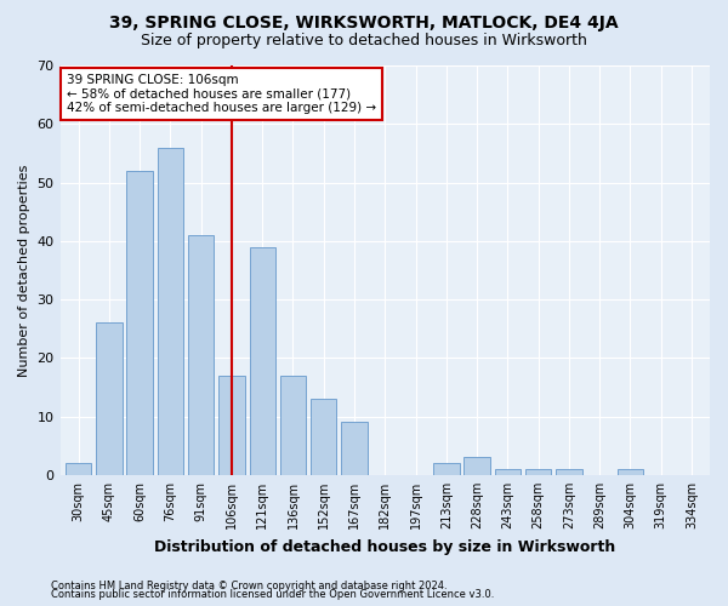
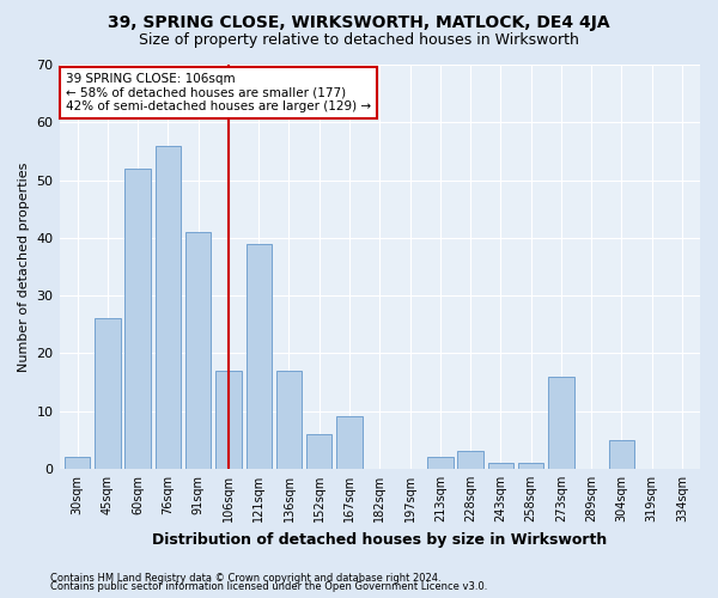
152sqm: 13 -> 6
273sqm: 1 -> 16
304sqm: 1 -> 5
